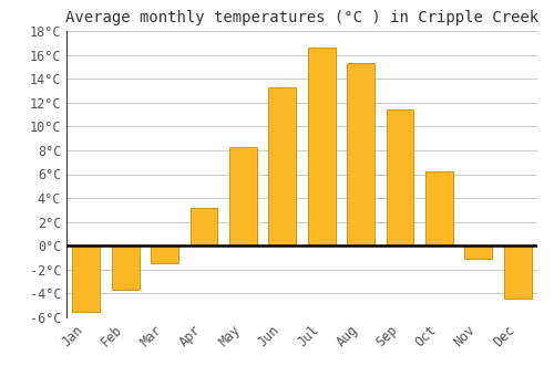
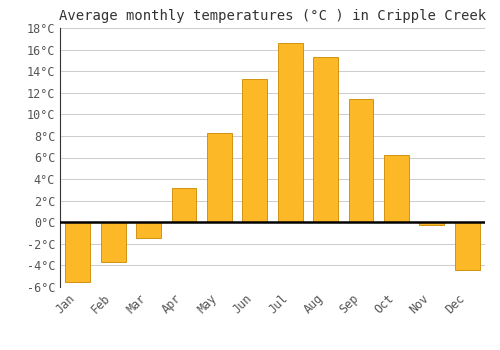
Nov: -1.1°C -> -0.3°C
